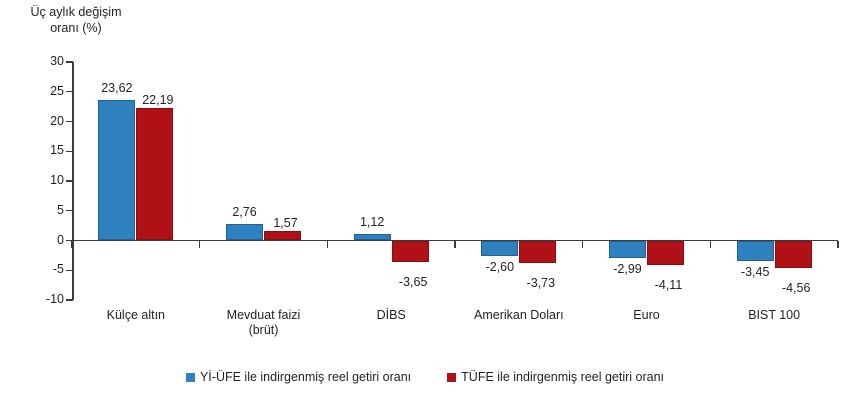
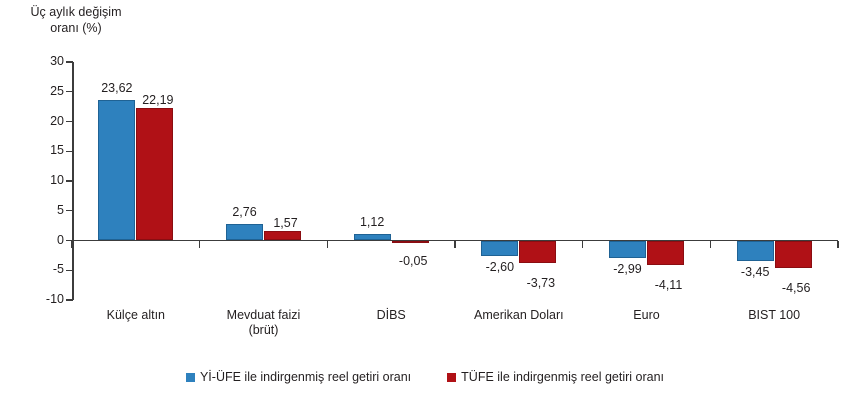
TÜFE ile indirgenmiş reel getiri oranı/DİBS: -3,65 -> -0,05
